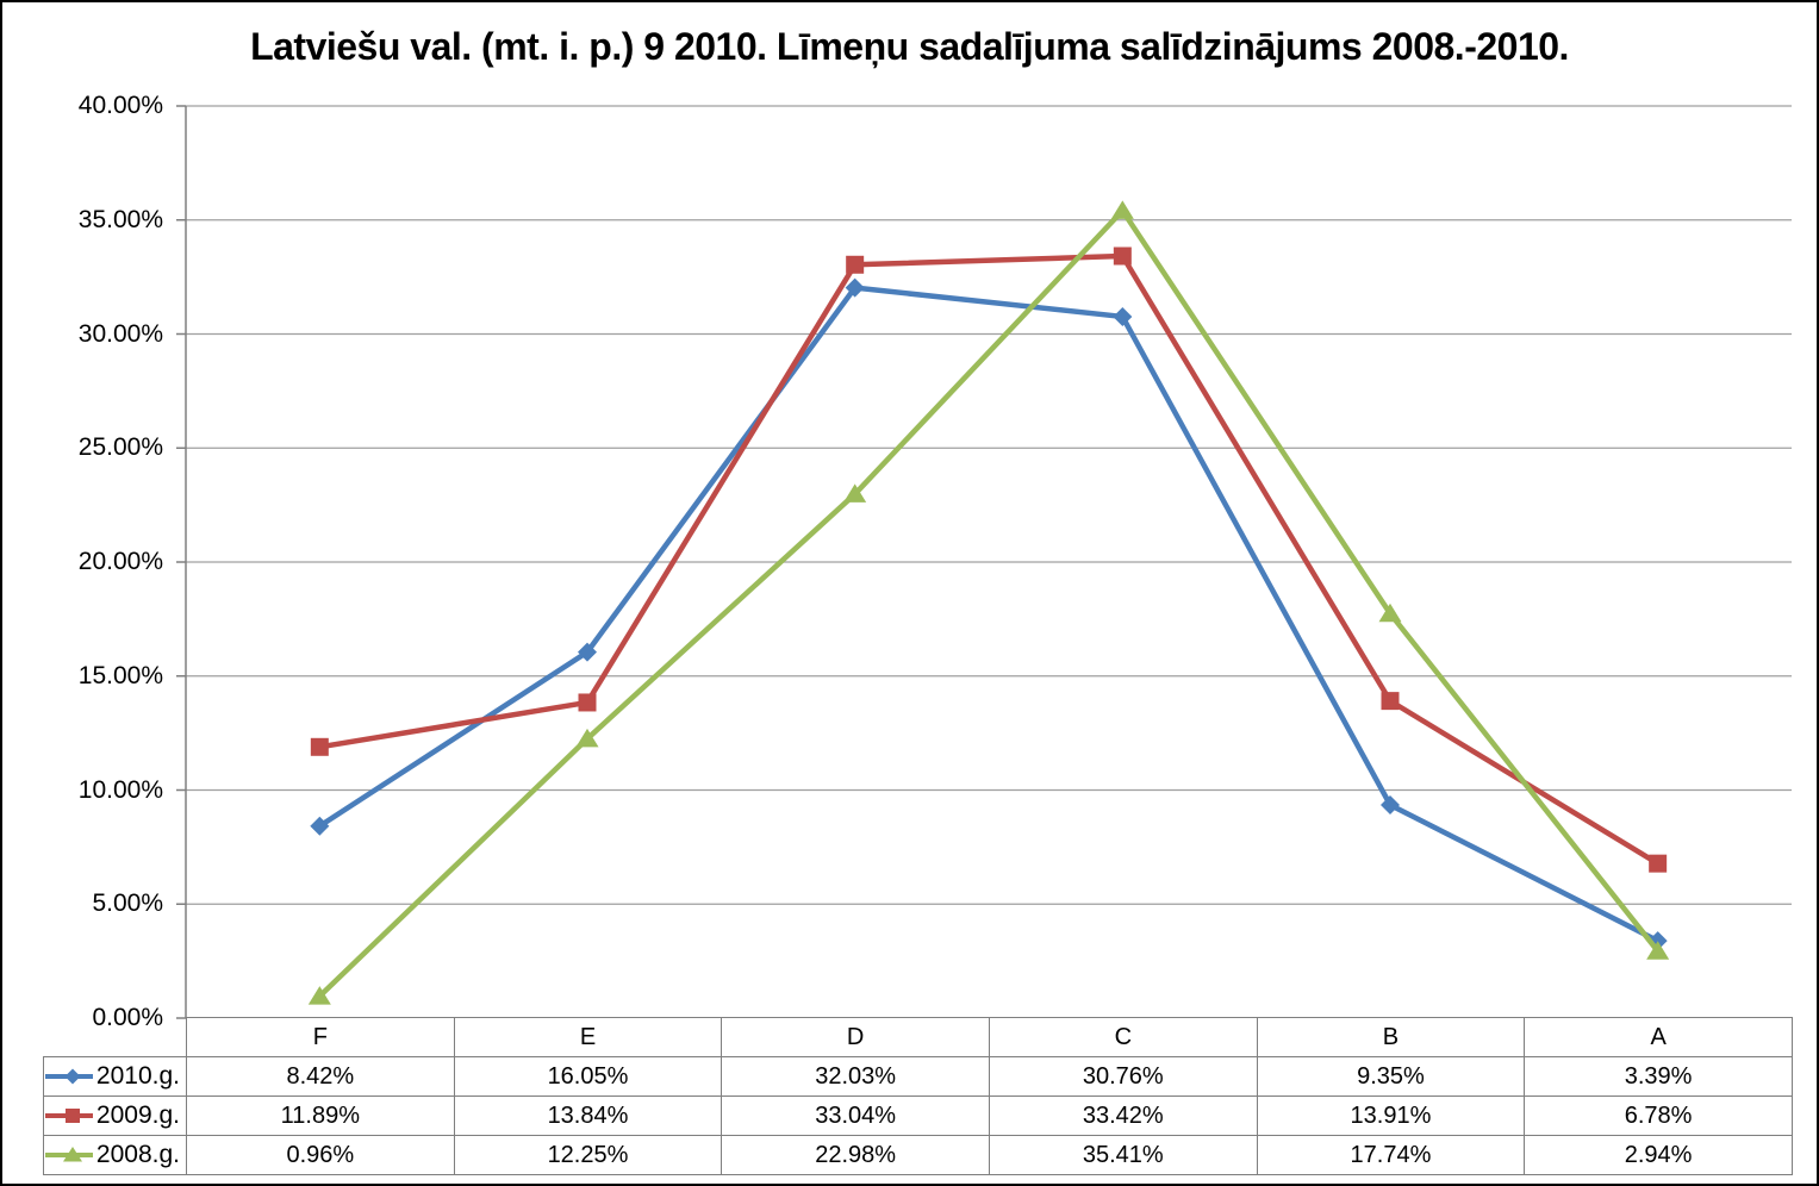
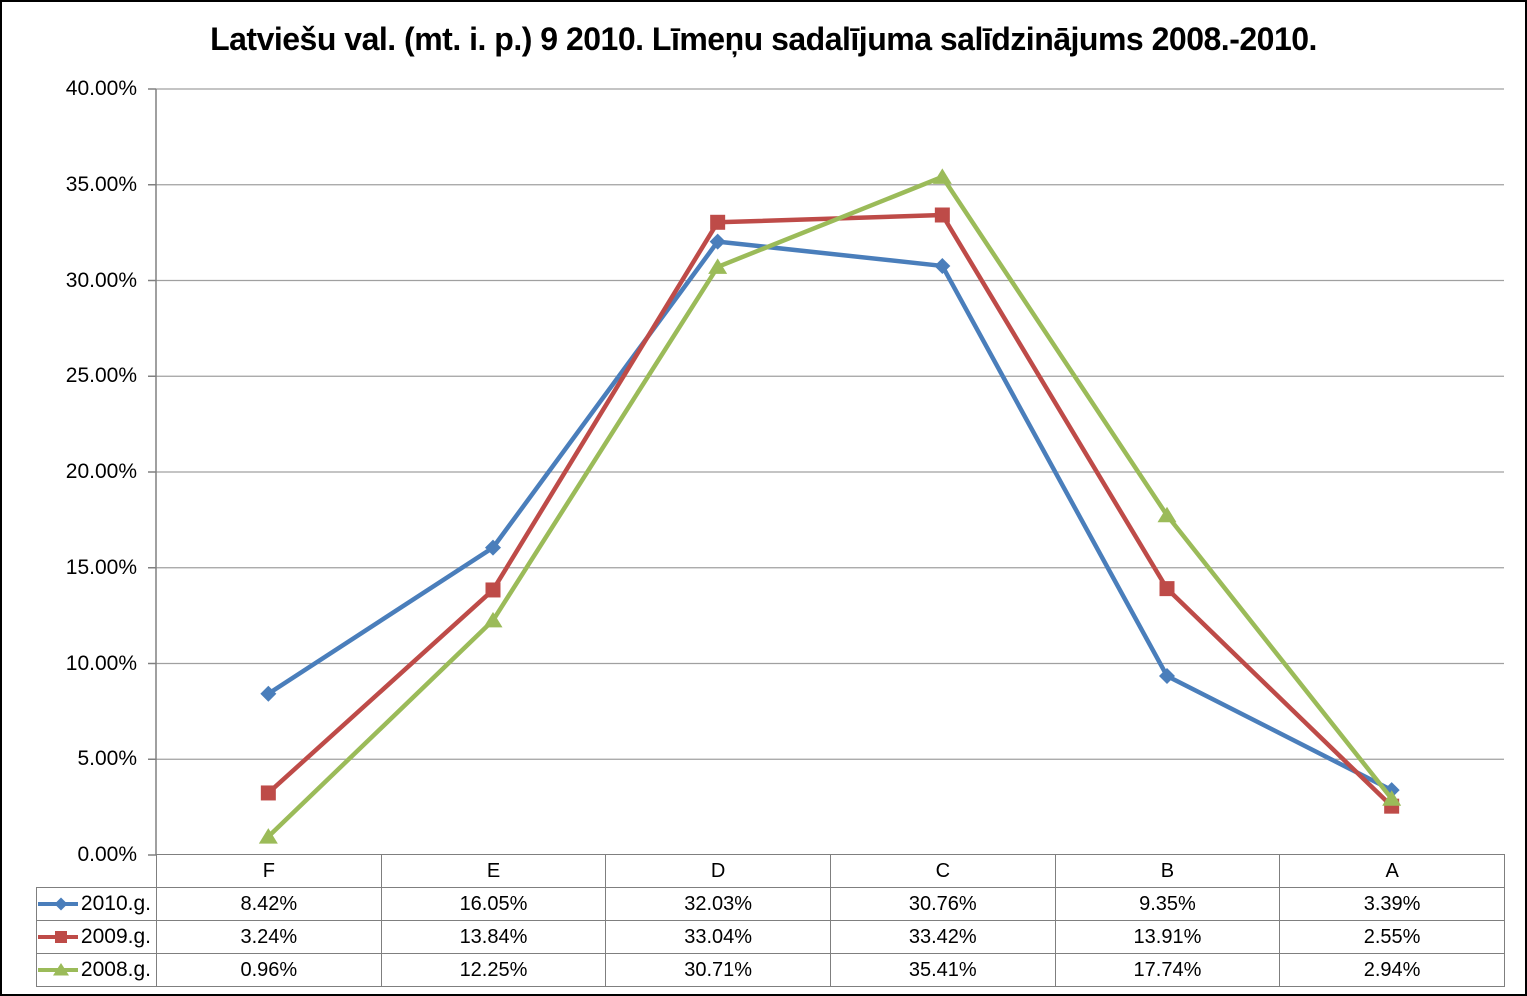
2009.g./F: 11.89% -> 3.24%
2008.g./D: 22.98% -> 30.71%
2009.g./A: 6.78% -> 2.55%
